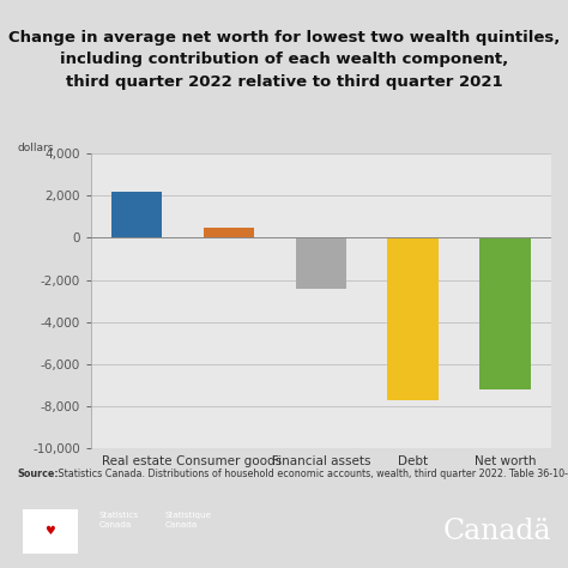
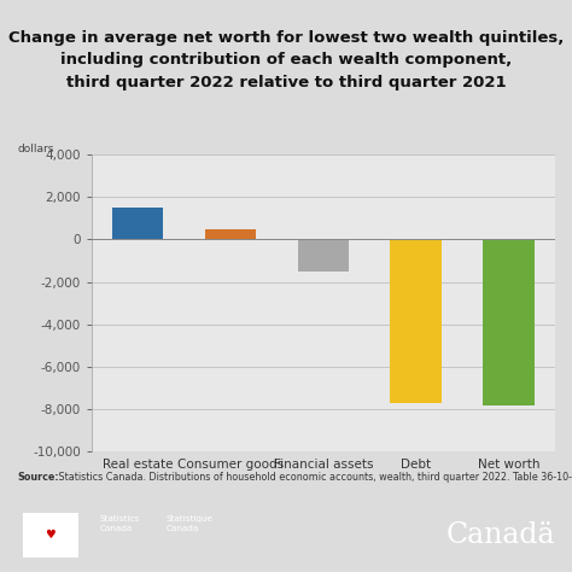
Real estate: 2,200 -> 1,500
Financial assets: -2,400 -> -1,500
Net worth: -7,200 -> -7,800
